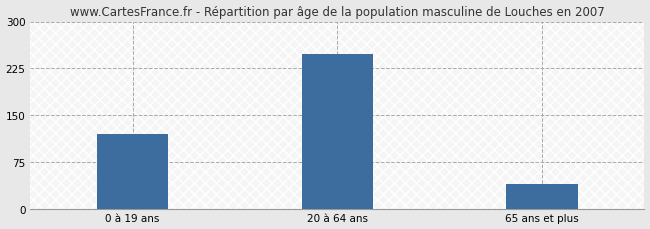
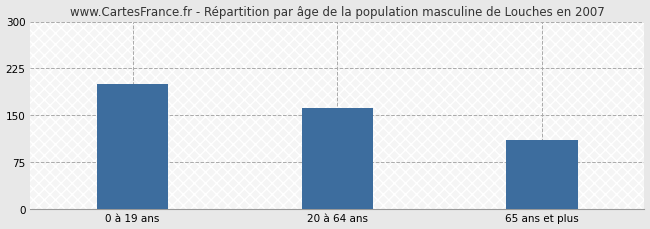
0 à 19 ans: 120 -> 200
20 à 64 ans: 248 -> 162
65 ans et plus: 40 -> 110
